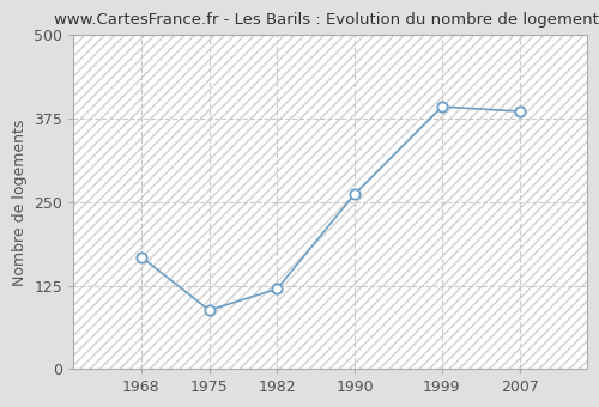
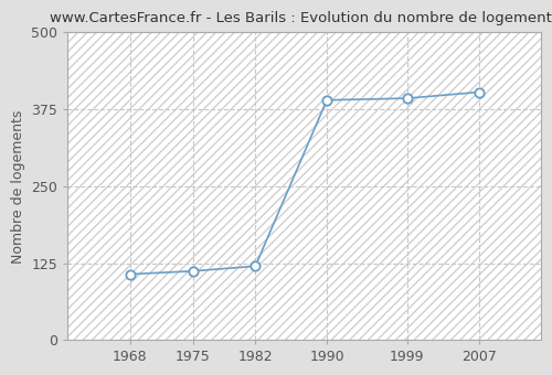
1968: 168 -> 107
1975: 88 -> 112
1990: 262 -> 390
2007: 386 -> 403
